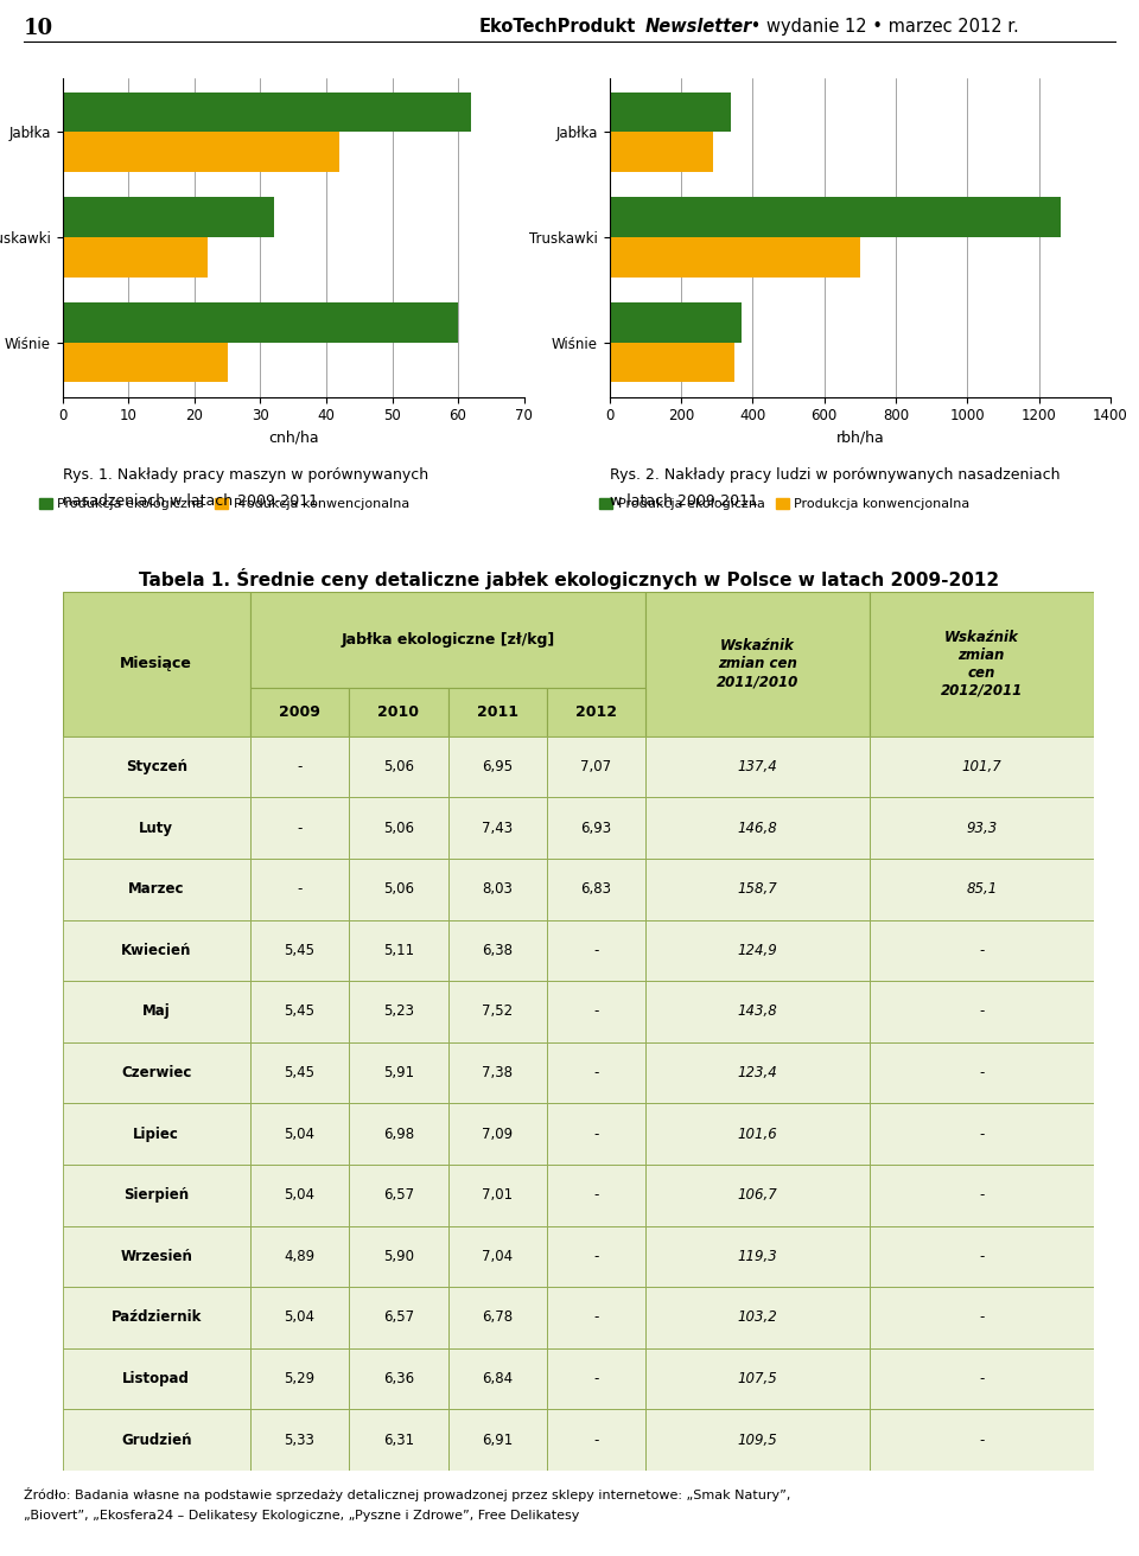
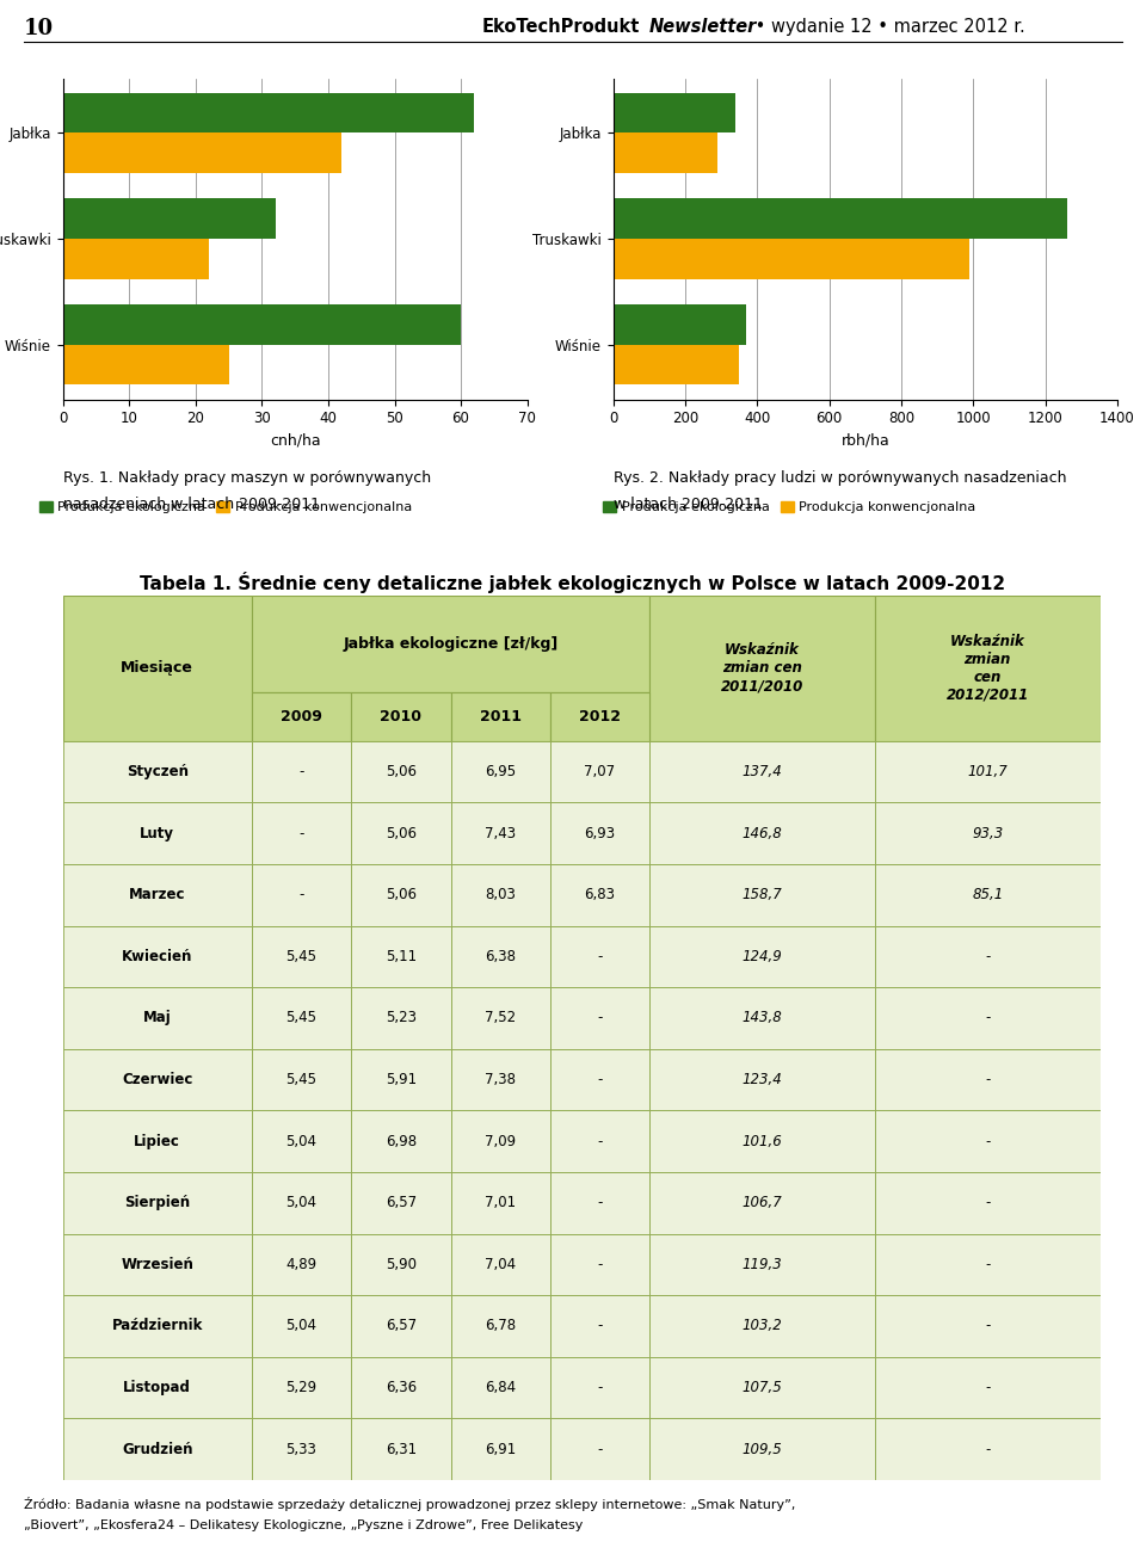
Produkcja konwencjonalna/Truskawki: 700 -> 990
